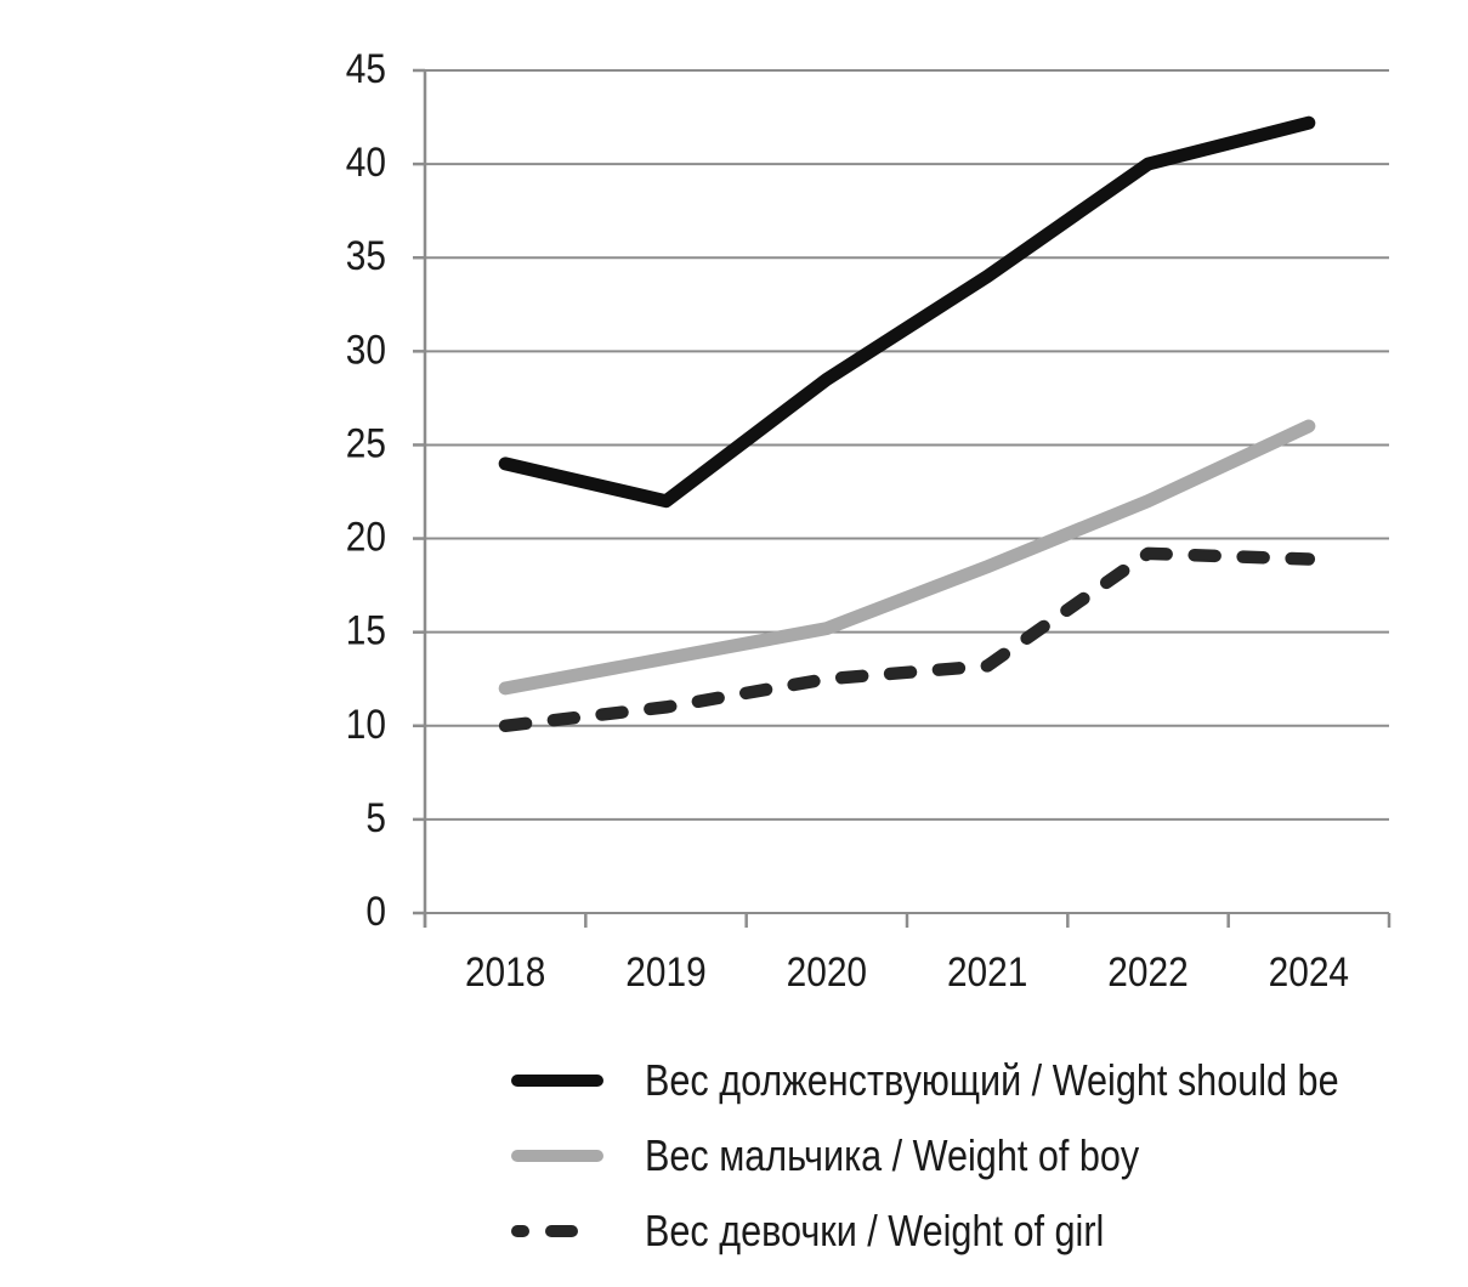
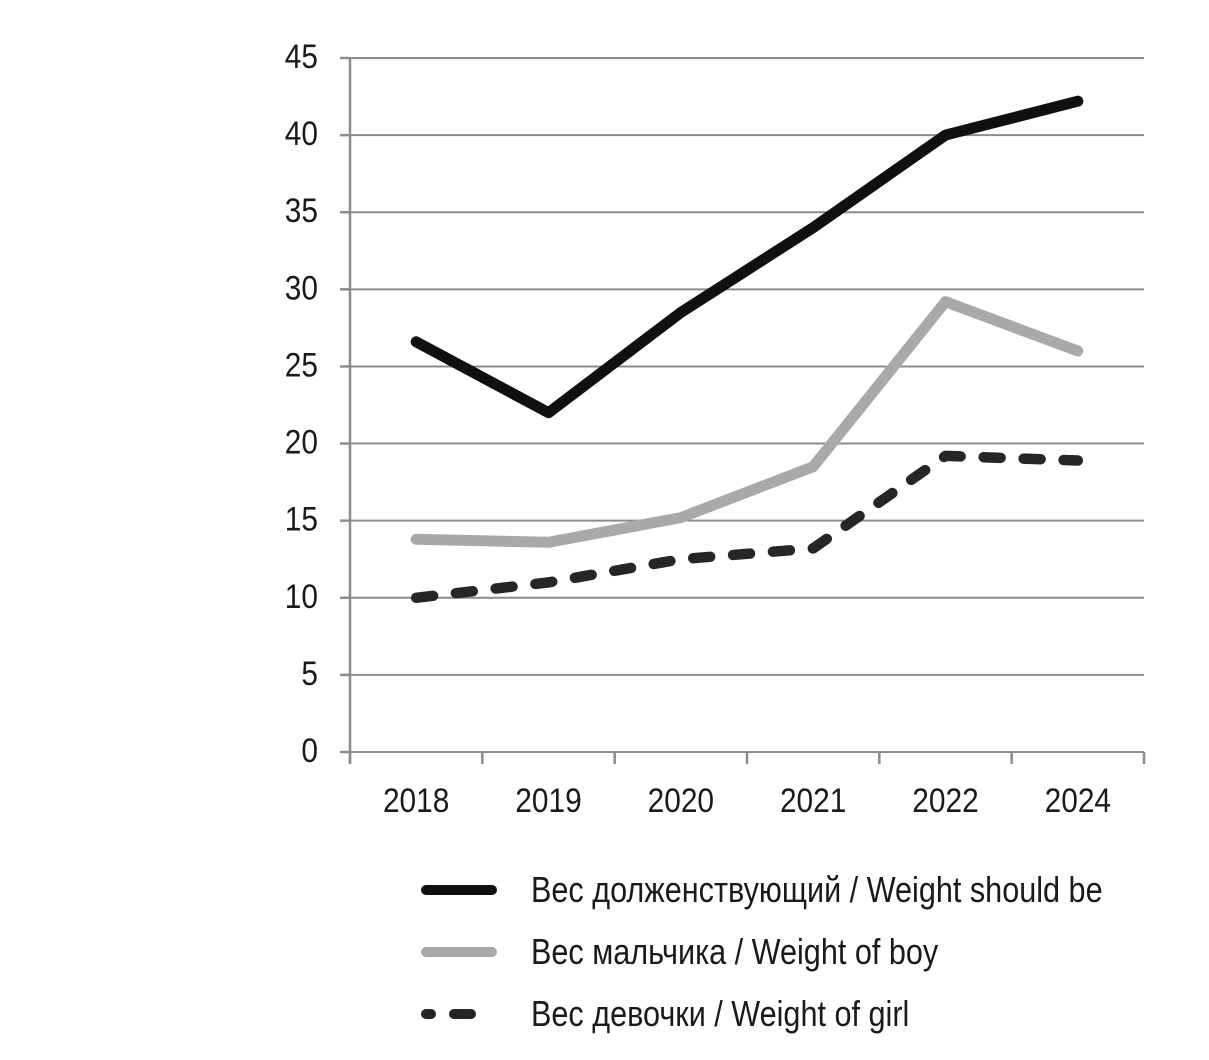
Вес долженствующий / Weight should be/2018: 24.0 -> 26.6
Вес мальчика / Weight of boy/2018: 12.0 -> 13.8
Вес мальчика / Weight of boy/2022: 22.0 -> 29.2
